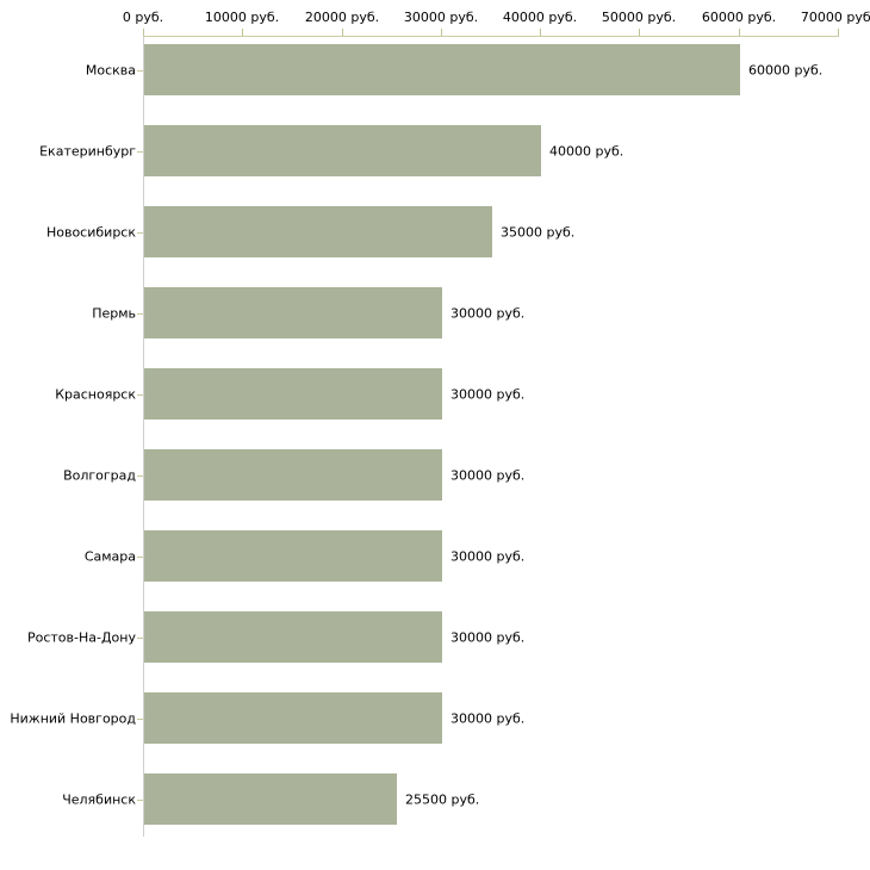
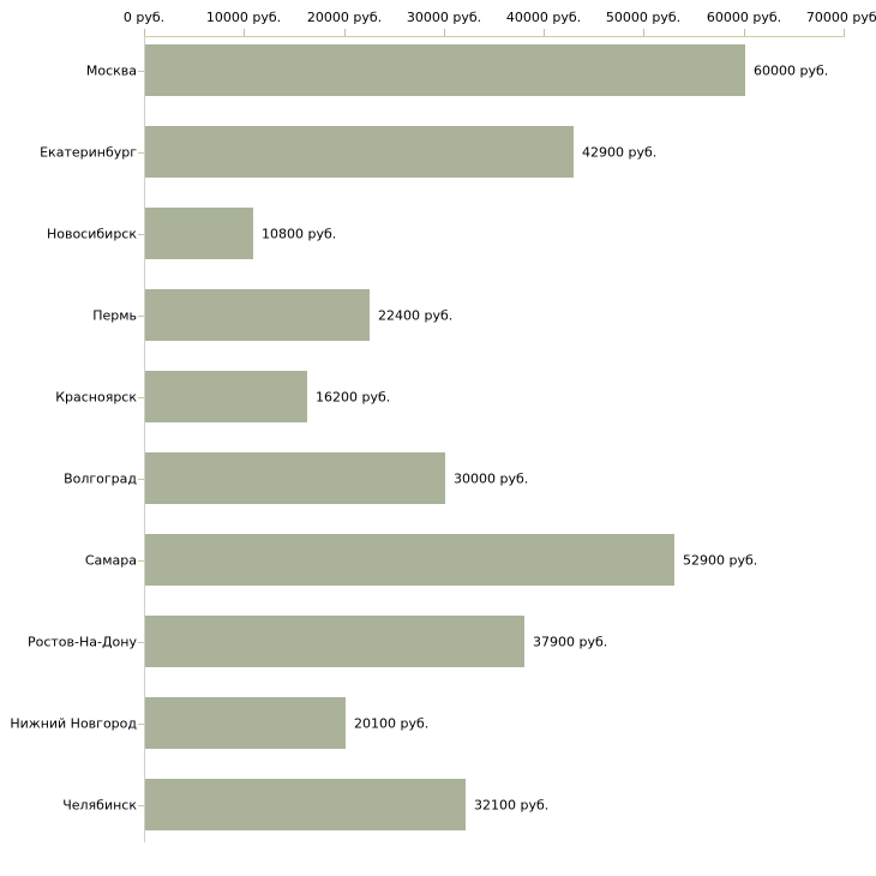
Екатеринбург: 40000 -> 42900
Новосибирск: 35000 -> 10800
Пермь: 30000 -> 22400
Красноярск: 30000 -> 16200
Самара: 30000 -> 52900
Ростов-На-Дону: 30000 -> 37900
Нижний Новгород: 30000 -> 20100
Челябинск: 25500 -> 32100
